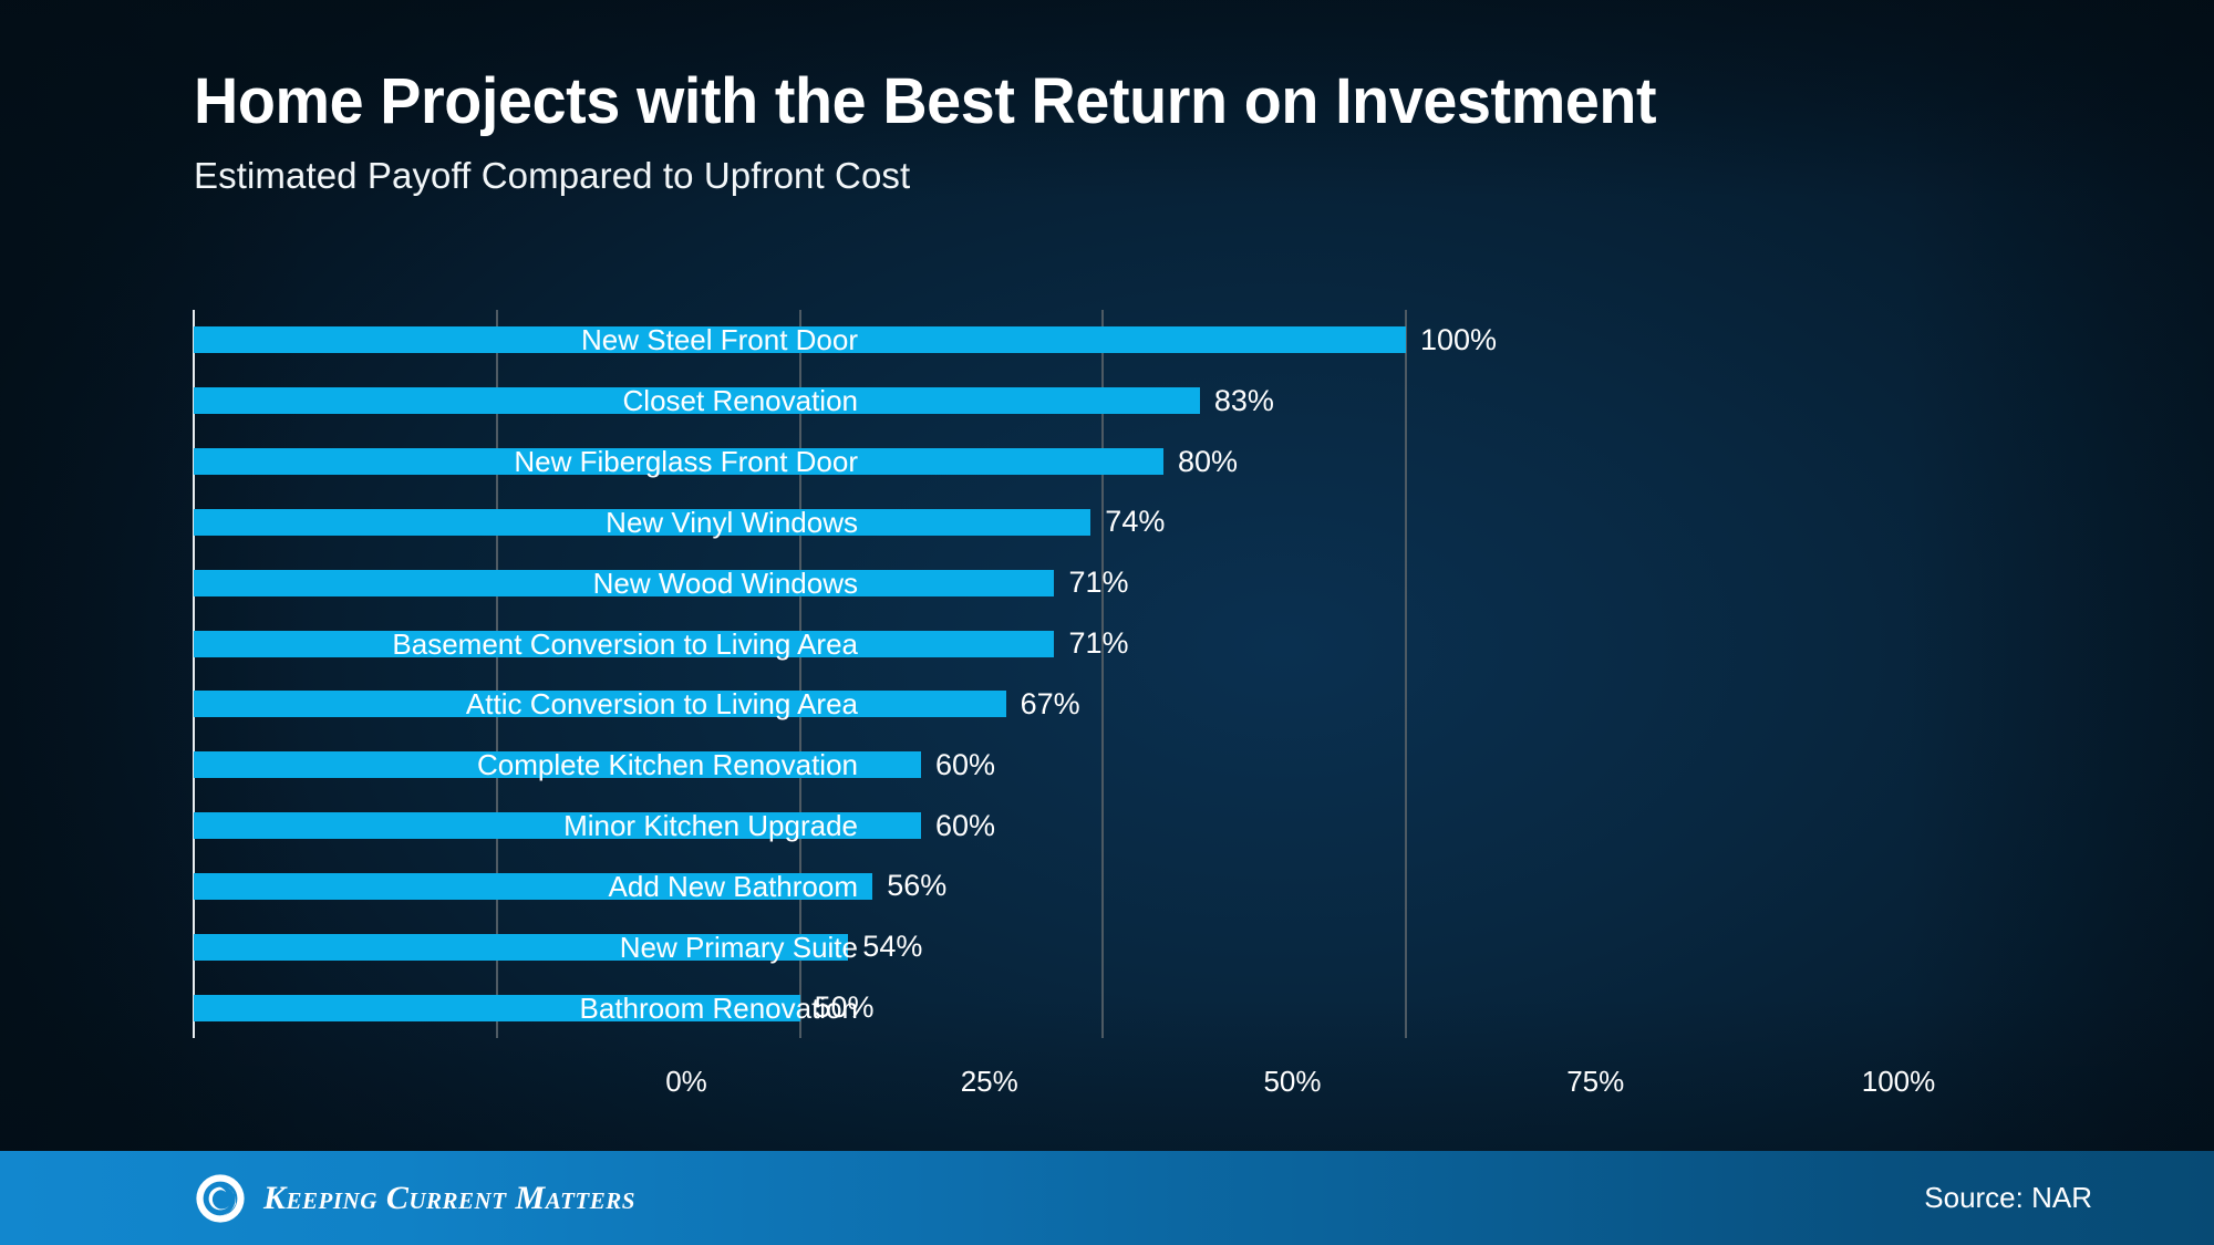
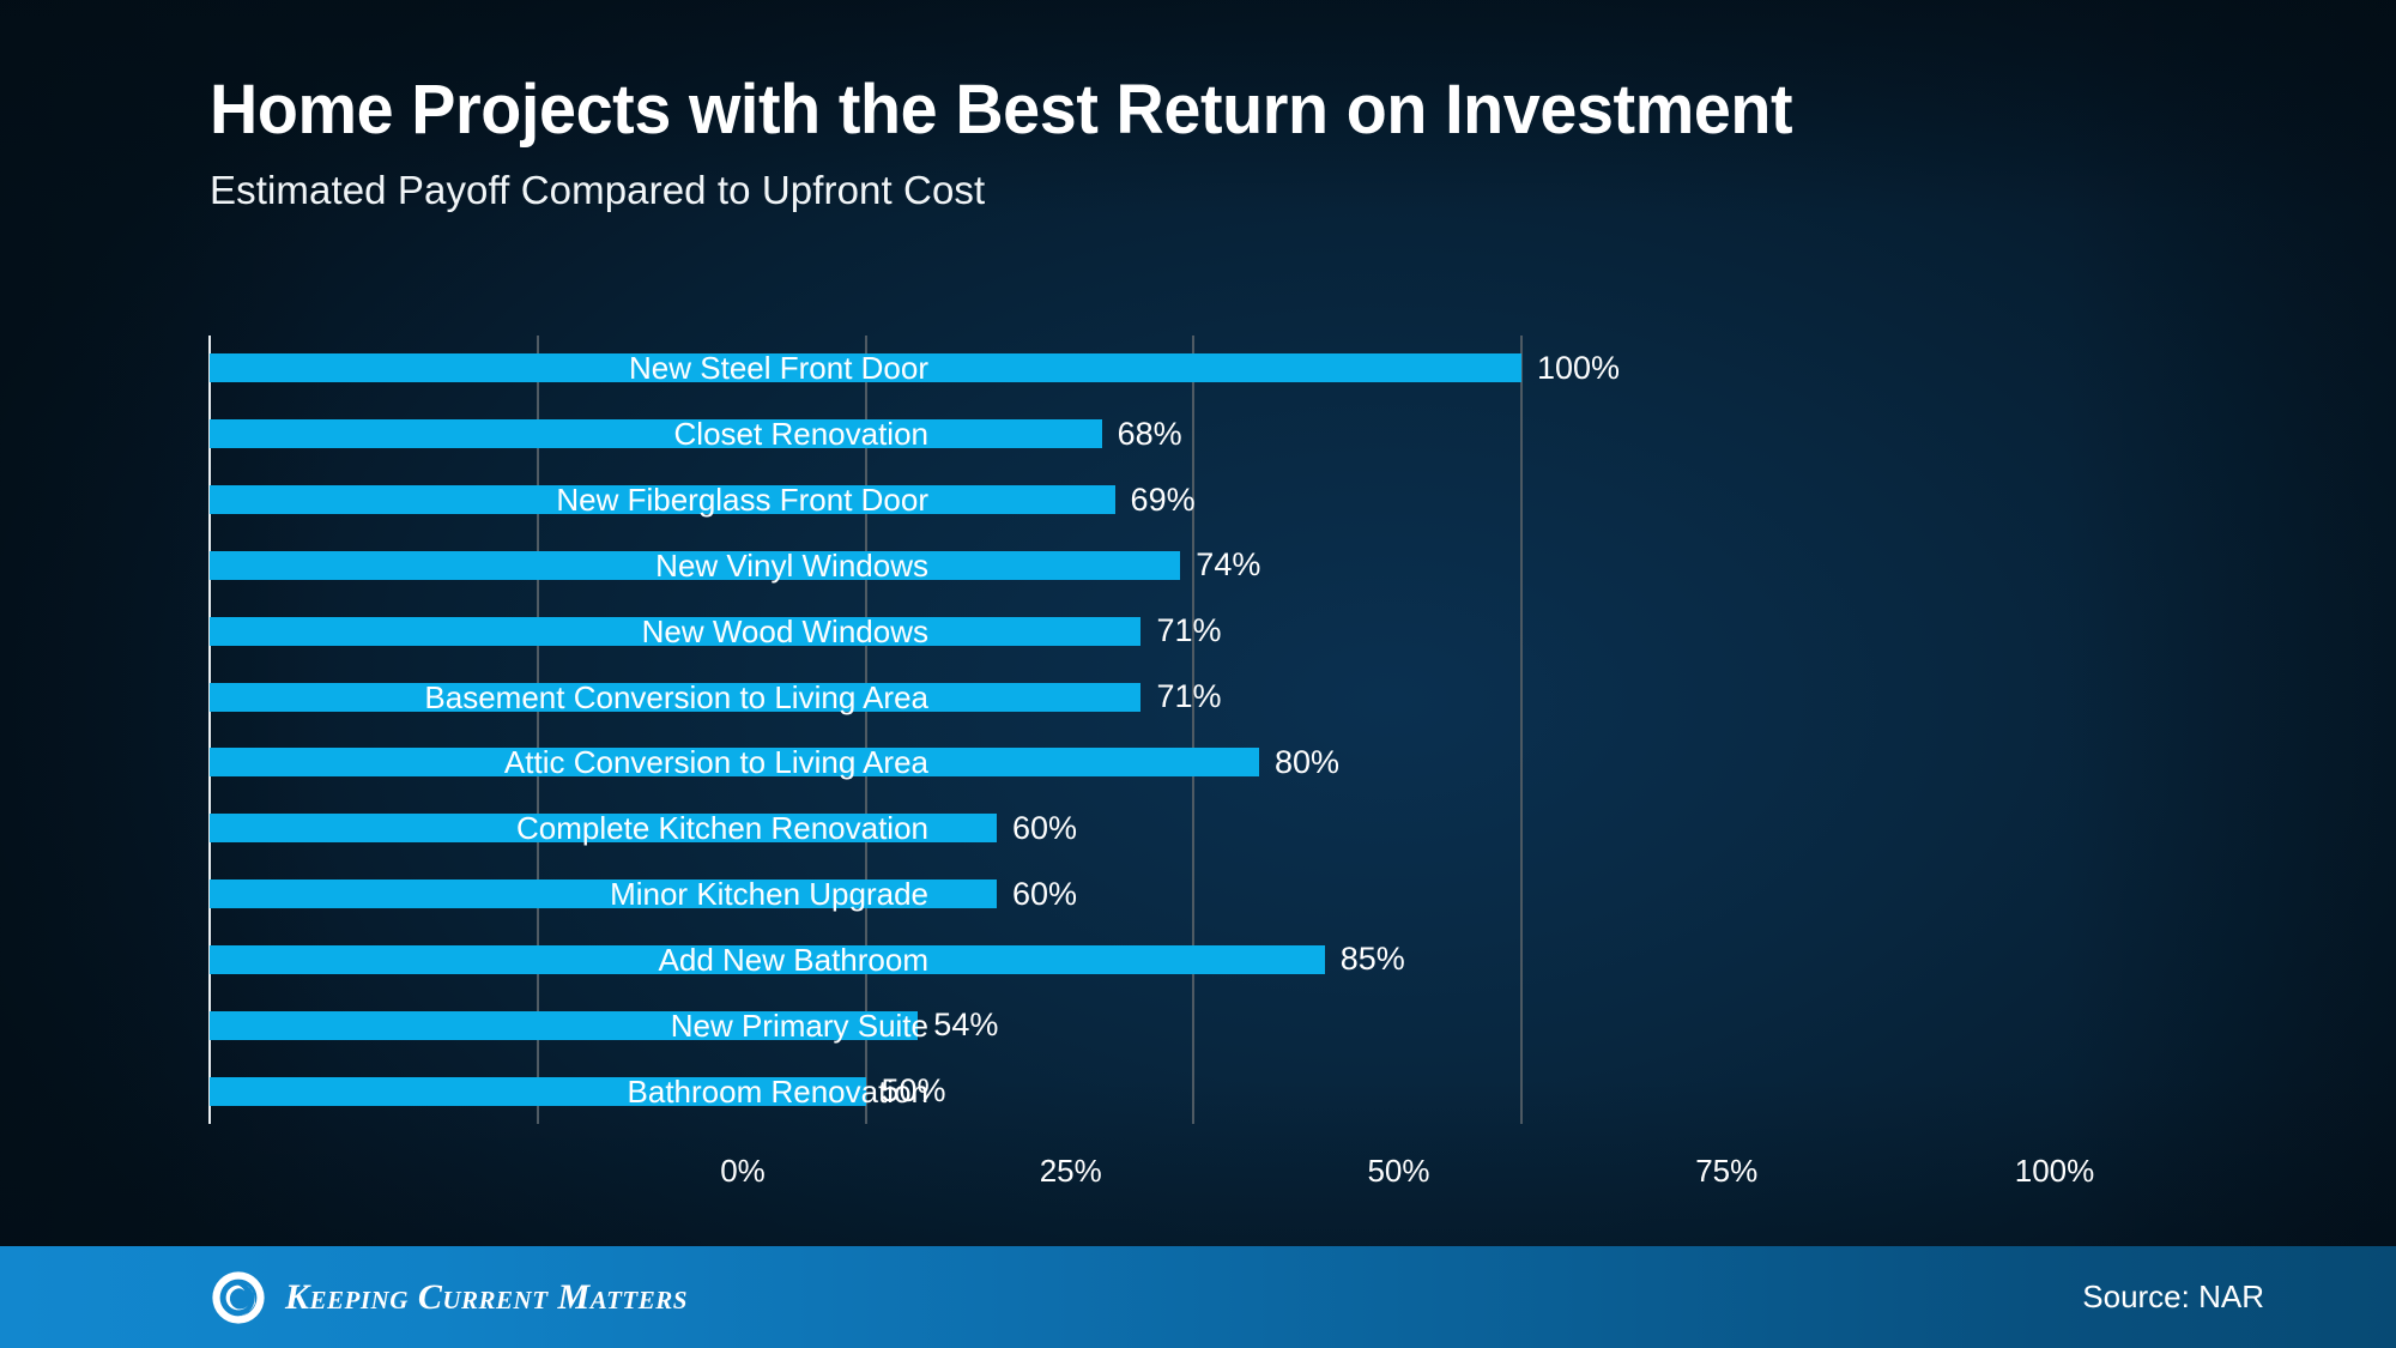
Closet Renovation: 83% -> 68%
New Fiberglass Front Door: 80% -> 69%
Attic Conversion to Living Area: 67% -> 80%
Add New Bathroom: 56% -> 85%
